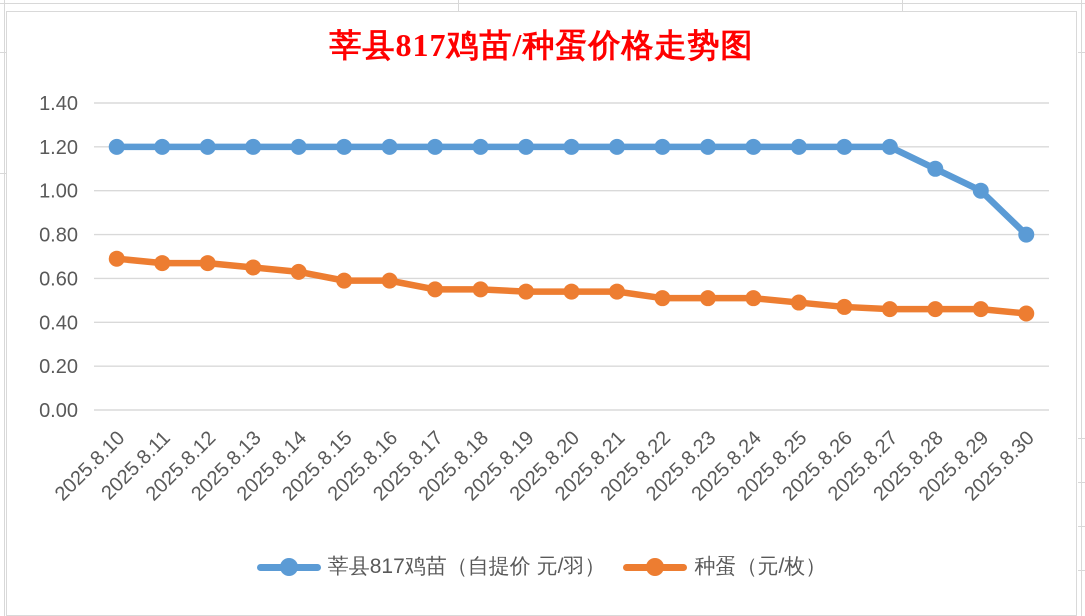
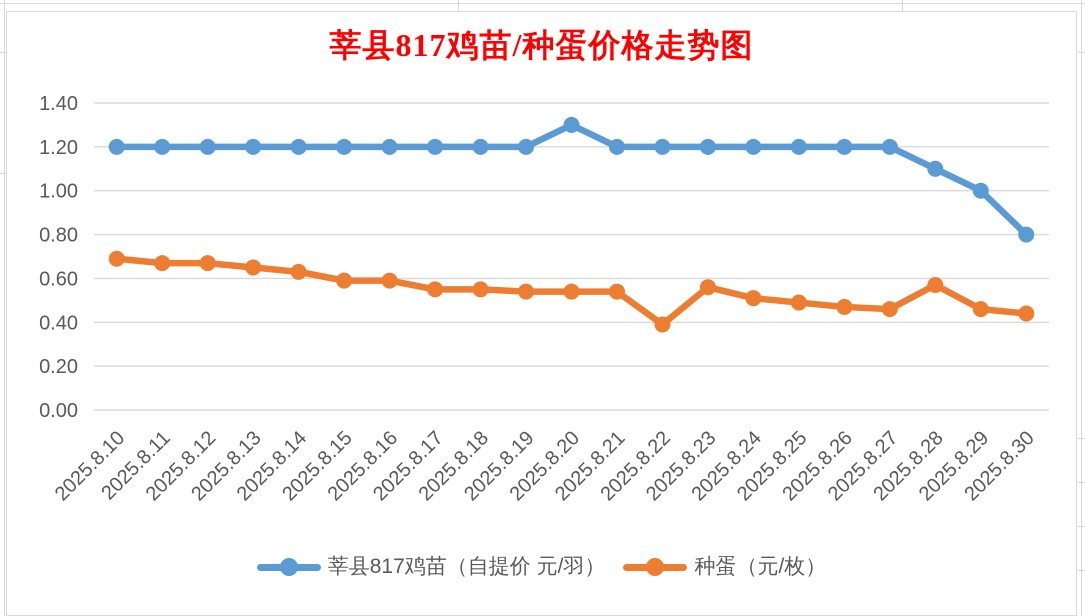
莘县817鸡苗（自提价 元/羽）/2025.8.20: 1.2 -> 1.3
种蛋（元/枚）/2025.8.22: 0.51 -> 0.39
种蛋（元/枚）/2025.8.23: 0.51 -> 0.56
种蛋（元/枚）/2025.8.28: 0.46 -> 0.57
